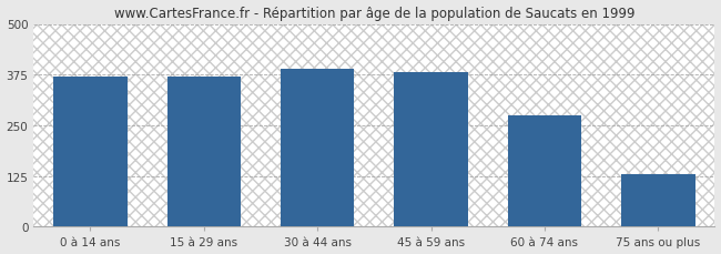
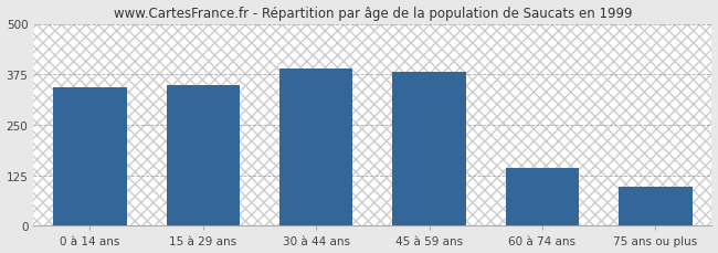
0 à 14 ans: 370 -> 342
15 à 29 ans: 370 -> 347
60 à 74 ans: 275 -> 143
75 ans ou plus: 130 -> 98
